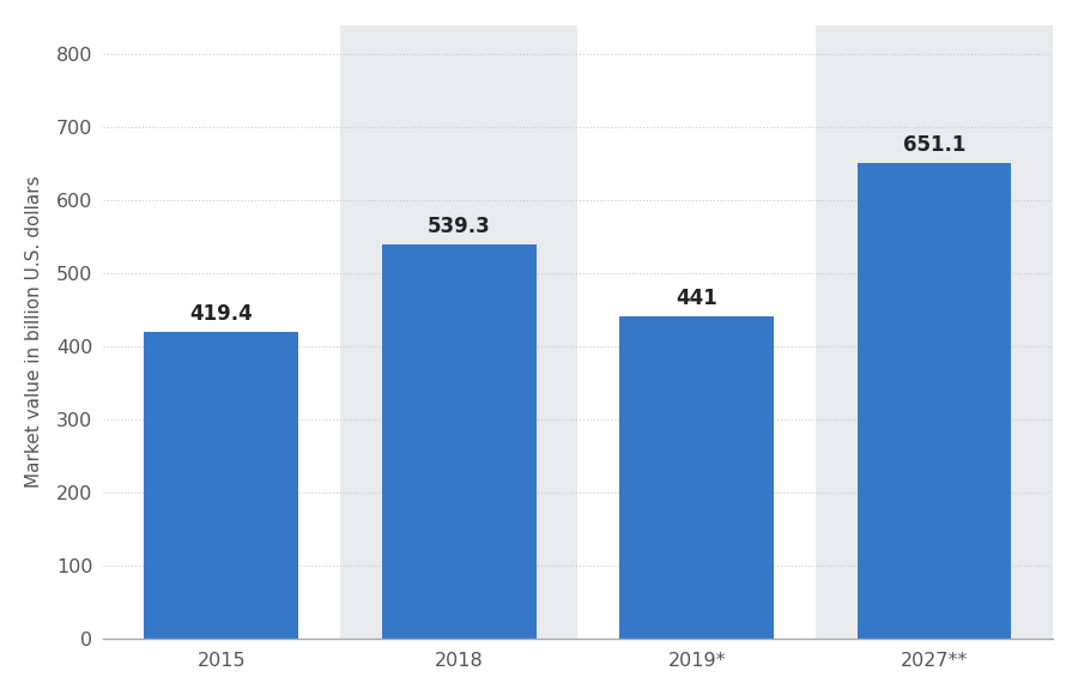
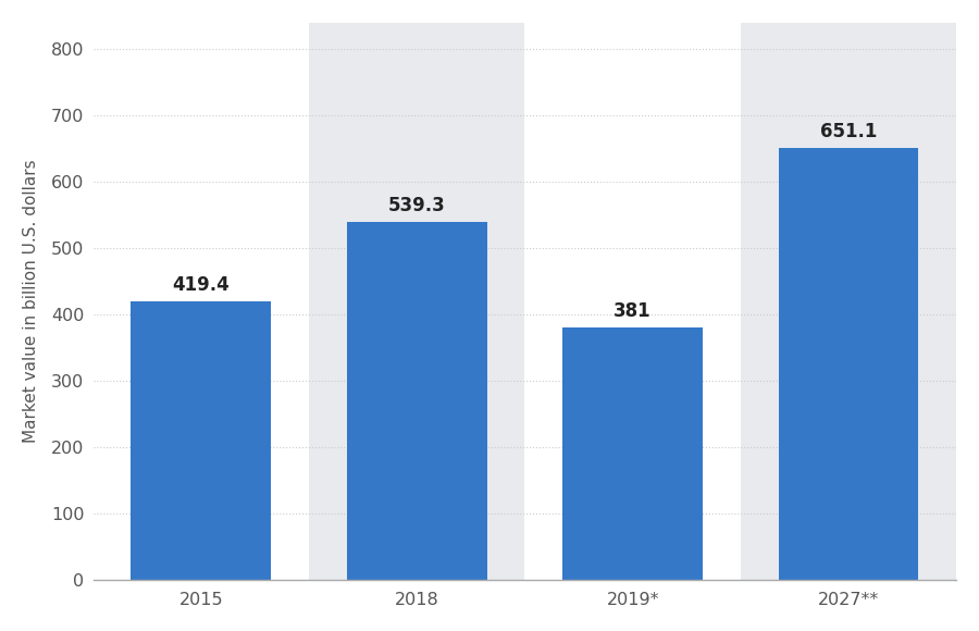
2019*: 441 -> 381
